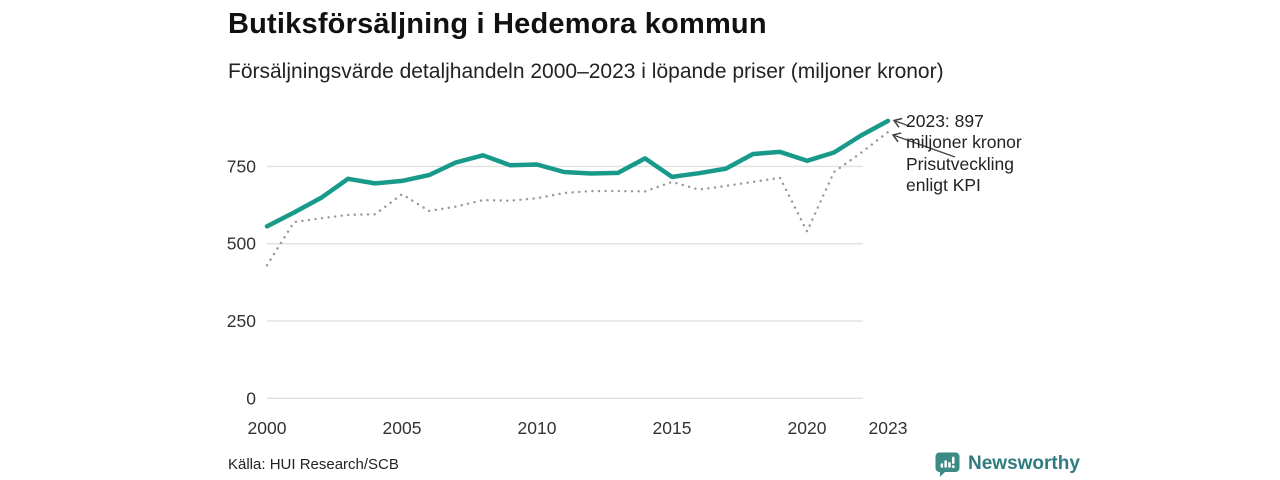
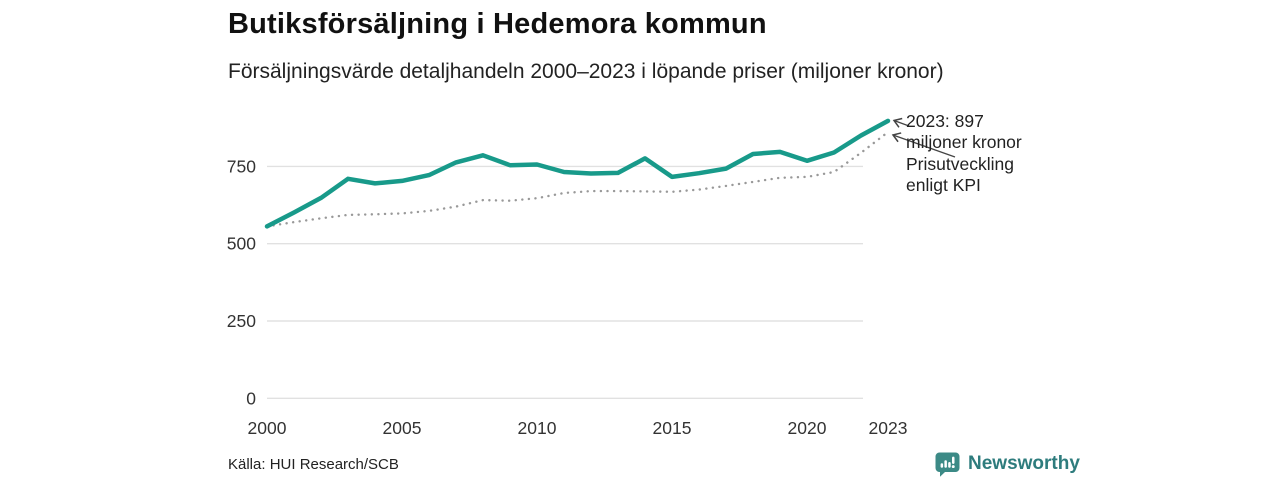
Prisutveckling enligt KPI/2000: 430 -> 560
Prisutveckling enligt KPI/2005: 660 -> 600
Prisutveckling enligt KPI/2015: 700 -> 670
Prisutveckling enligt KPI/2020: 540 -> 720
